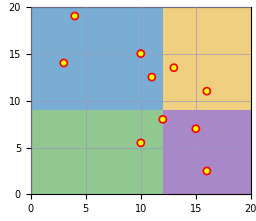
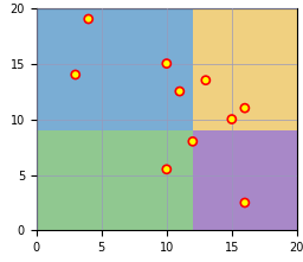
15: 7.0 -> 10.0
